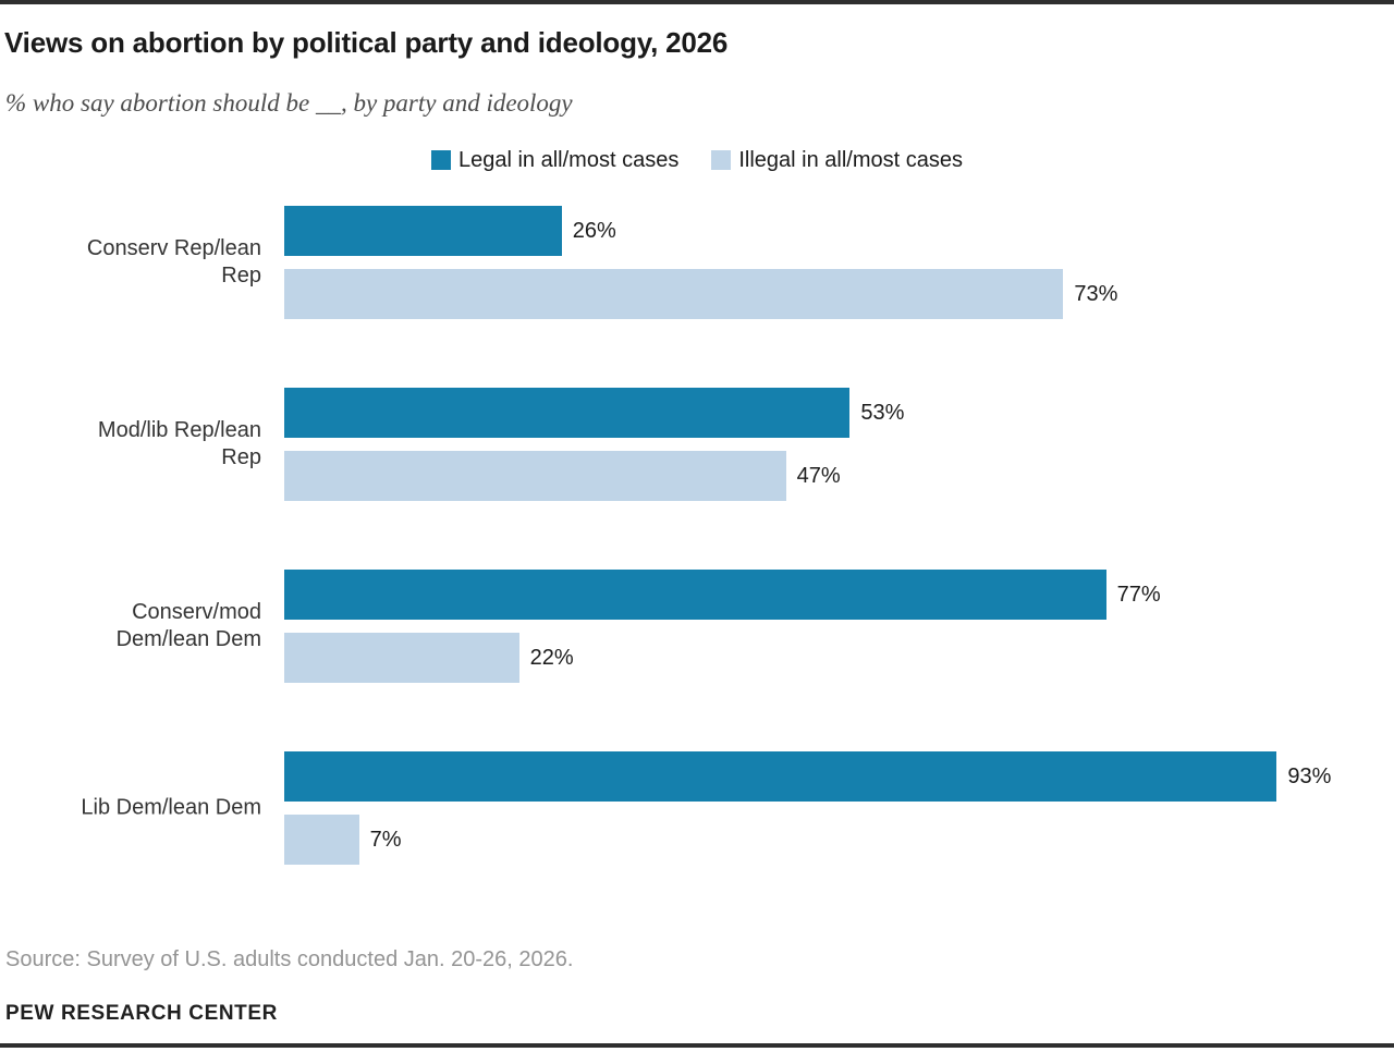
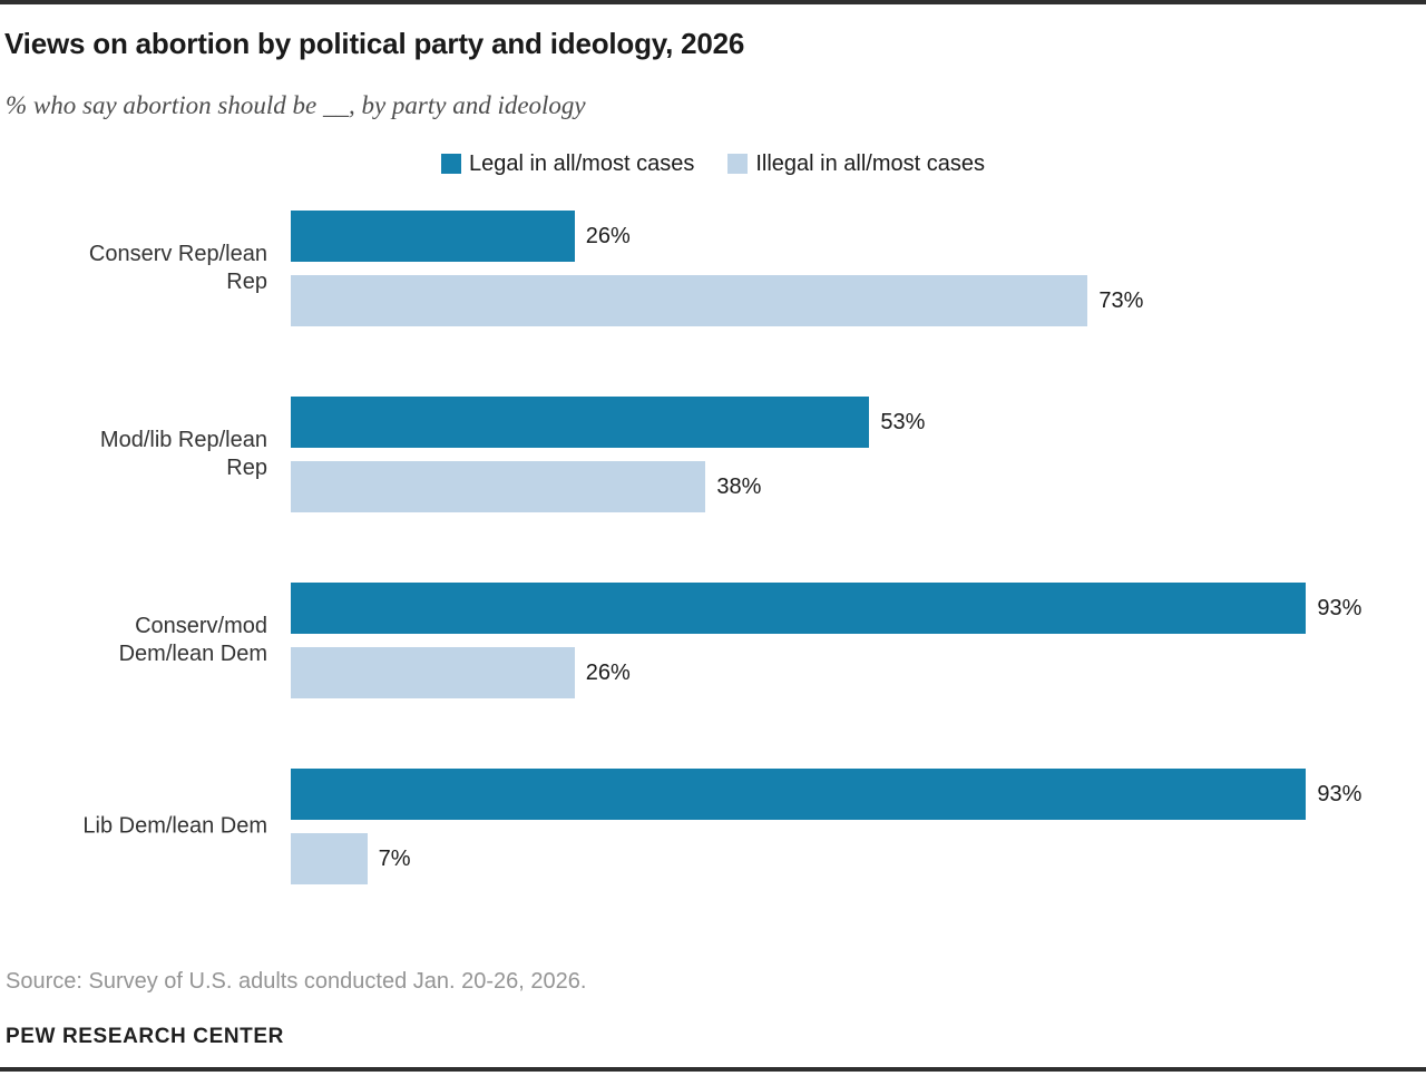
Illegal in all/most cases/Mod/lib Rep/lean Rep: 47% -> 38%
Legal in all/most cases/Conserv/mod Dem/lean Dem: 77% -> 93%
Illegal in all/most cases/Conserv/mod Dem/lean Dem: 22% -> 26%
